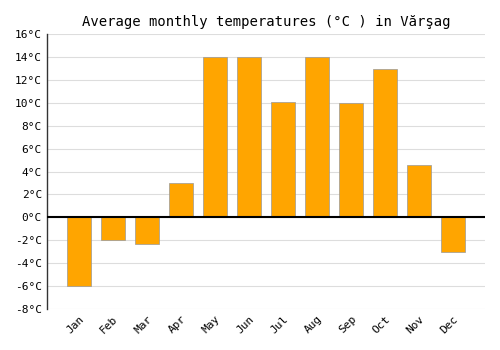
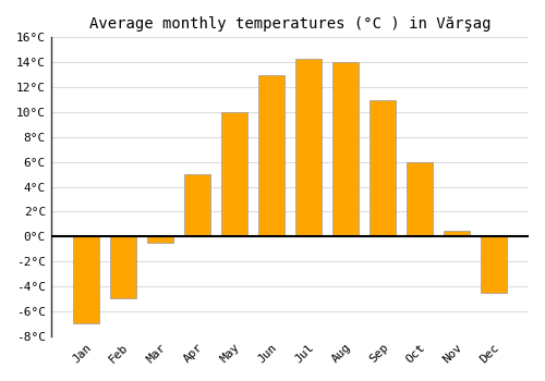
Jan: -6.0°C -> -7.0°C
Feb: -2.0°C -> -5.0°C
Mar: -2.3°C -> -0.5°C
Apr: 3.0°C -> 5.0°C
May: 14.0°C -> 10.0°C
Jun: 14.0°C -> 13.0°C
Jul: 10.1°C -> 14.3°C
Sep: 10.0°C -> 11.0°C
Oct: 13.0°C -> 6.0°C
Nov: 4.6°C -> 0.5°C
Dec: -3.0°C -> -4.5°C
